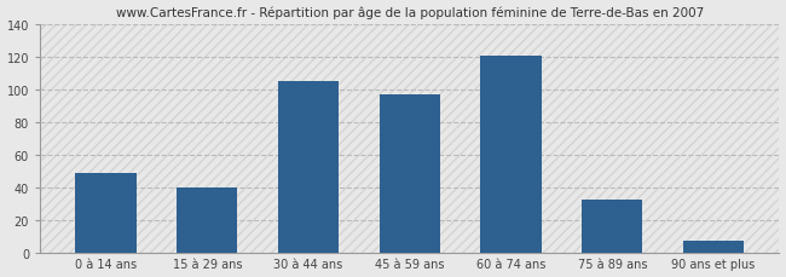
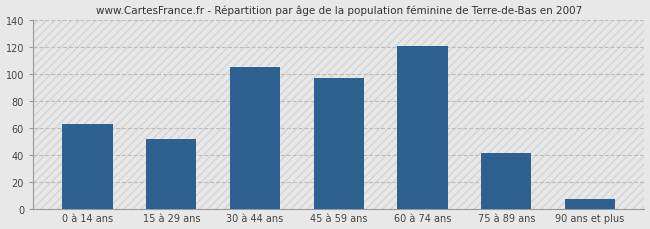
0 à 14 ans: 49 -> 63
15 à 29 ans: 40 -> 52
75 à 89 ans: 32 -> 41
